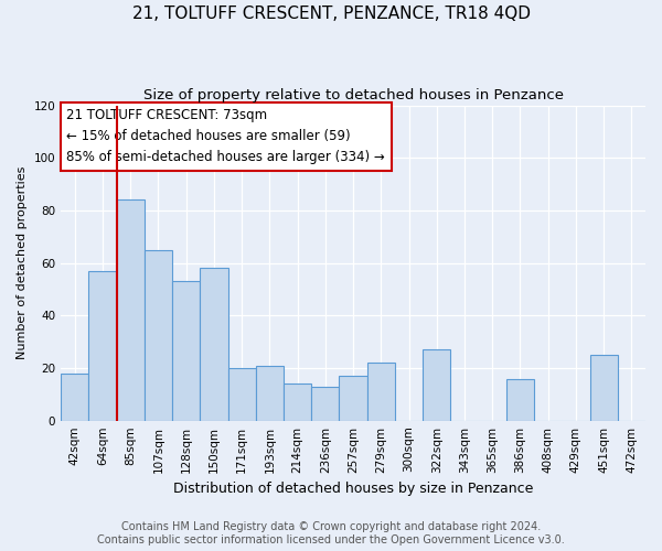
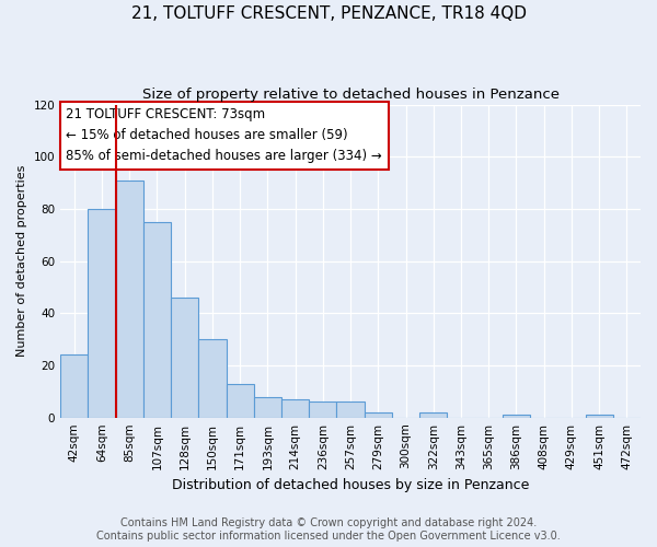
42sqm: 18 -> 24
64sqm: 57 -> 80
85sqm: 84 -> 91
107sqm: 65 -> 75
128sqm: 53 -> 46
150sqm: 58 -> 30
171sqm: 20 -> 13
193sqm: 21 -> 8
214sqm: 14 -> 7
236sqm: 13 -> 6
257sqm: 17 -> 6
279sqm: 22 -> 2
322sqm: 27 -> 2
386sqm: 16 -> 1
451sqm: 25 -> 1
